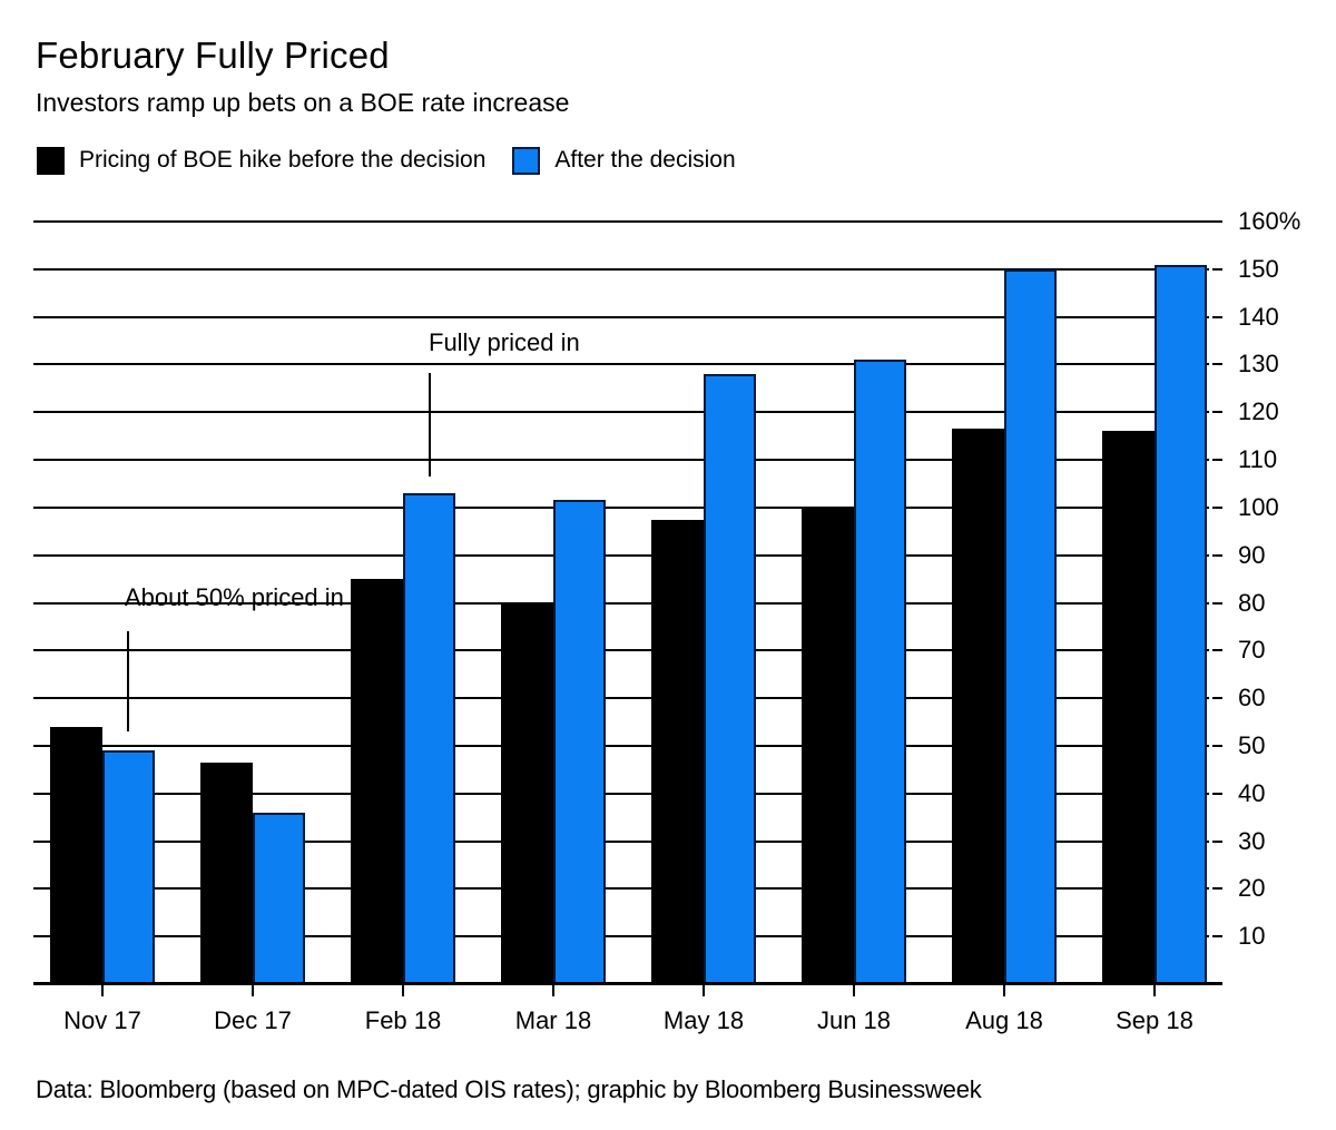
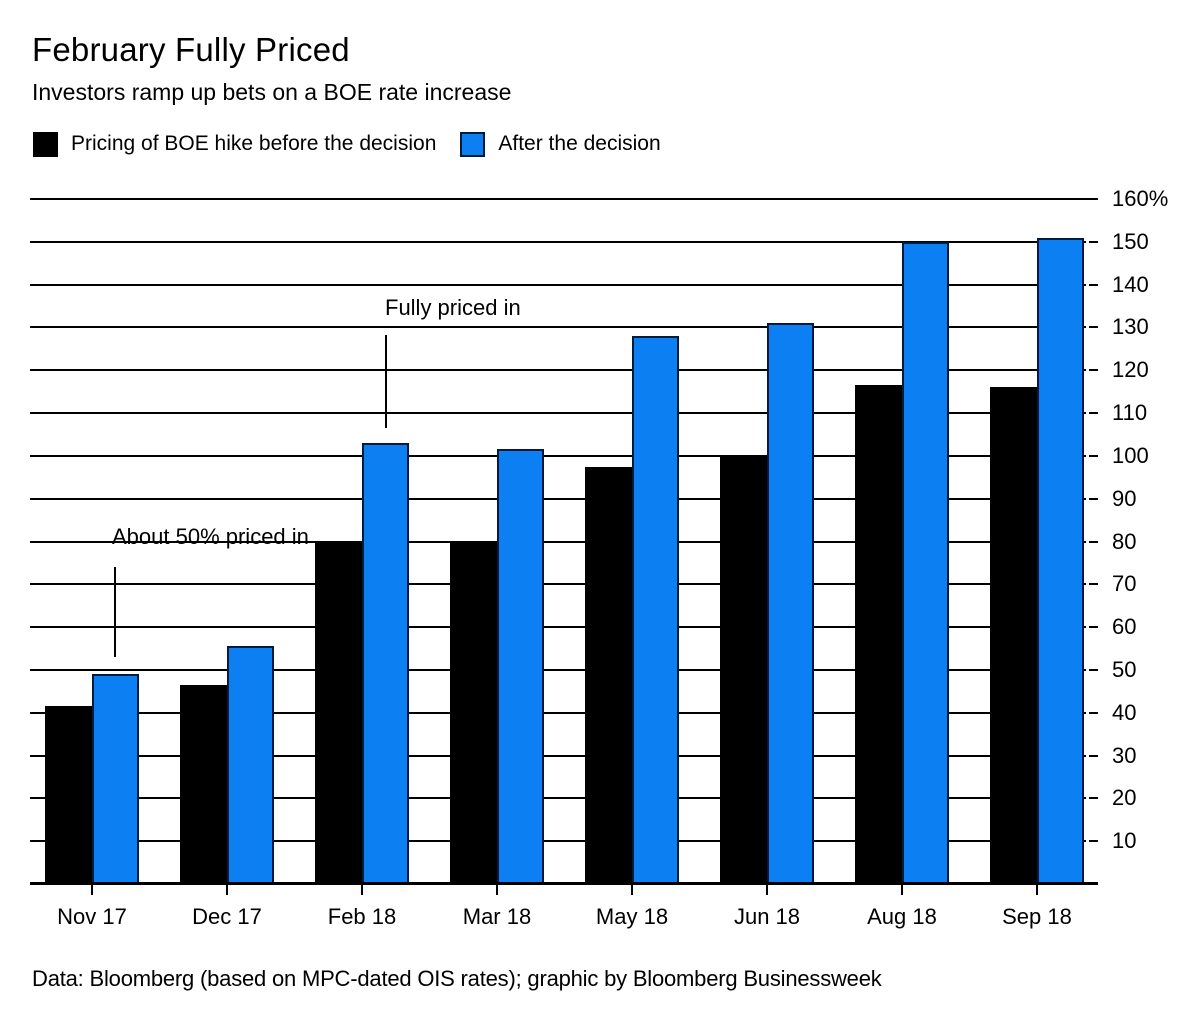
Pricing of BOE hike before the decision/Nov 17: 54% -> 42%
After the decision/Dec 17: 36% -> 56%
Pricing of BOE hike before the decision/Feb 18: 85% -> 80%
